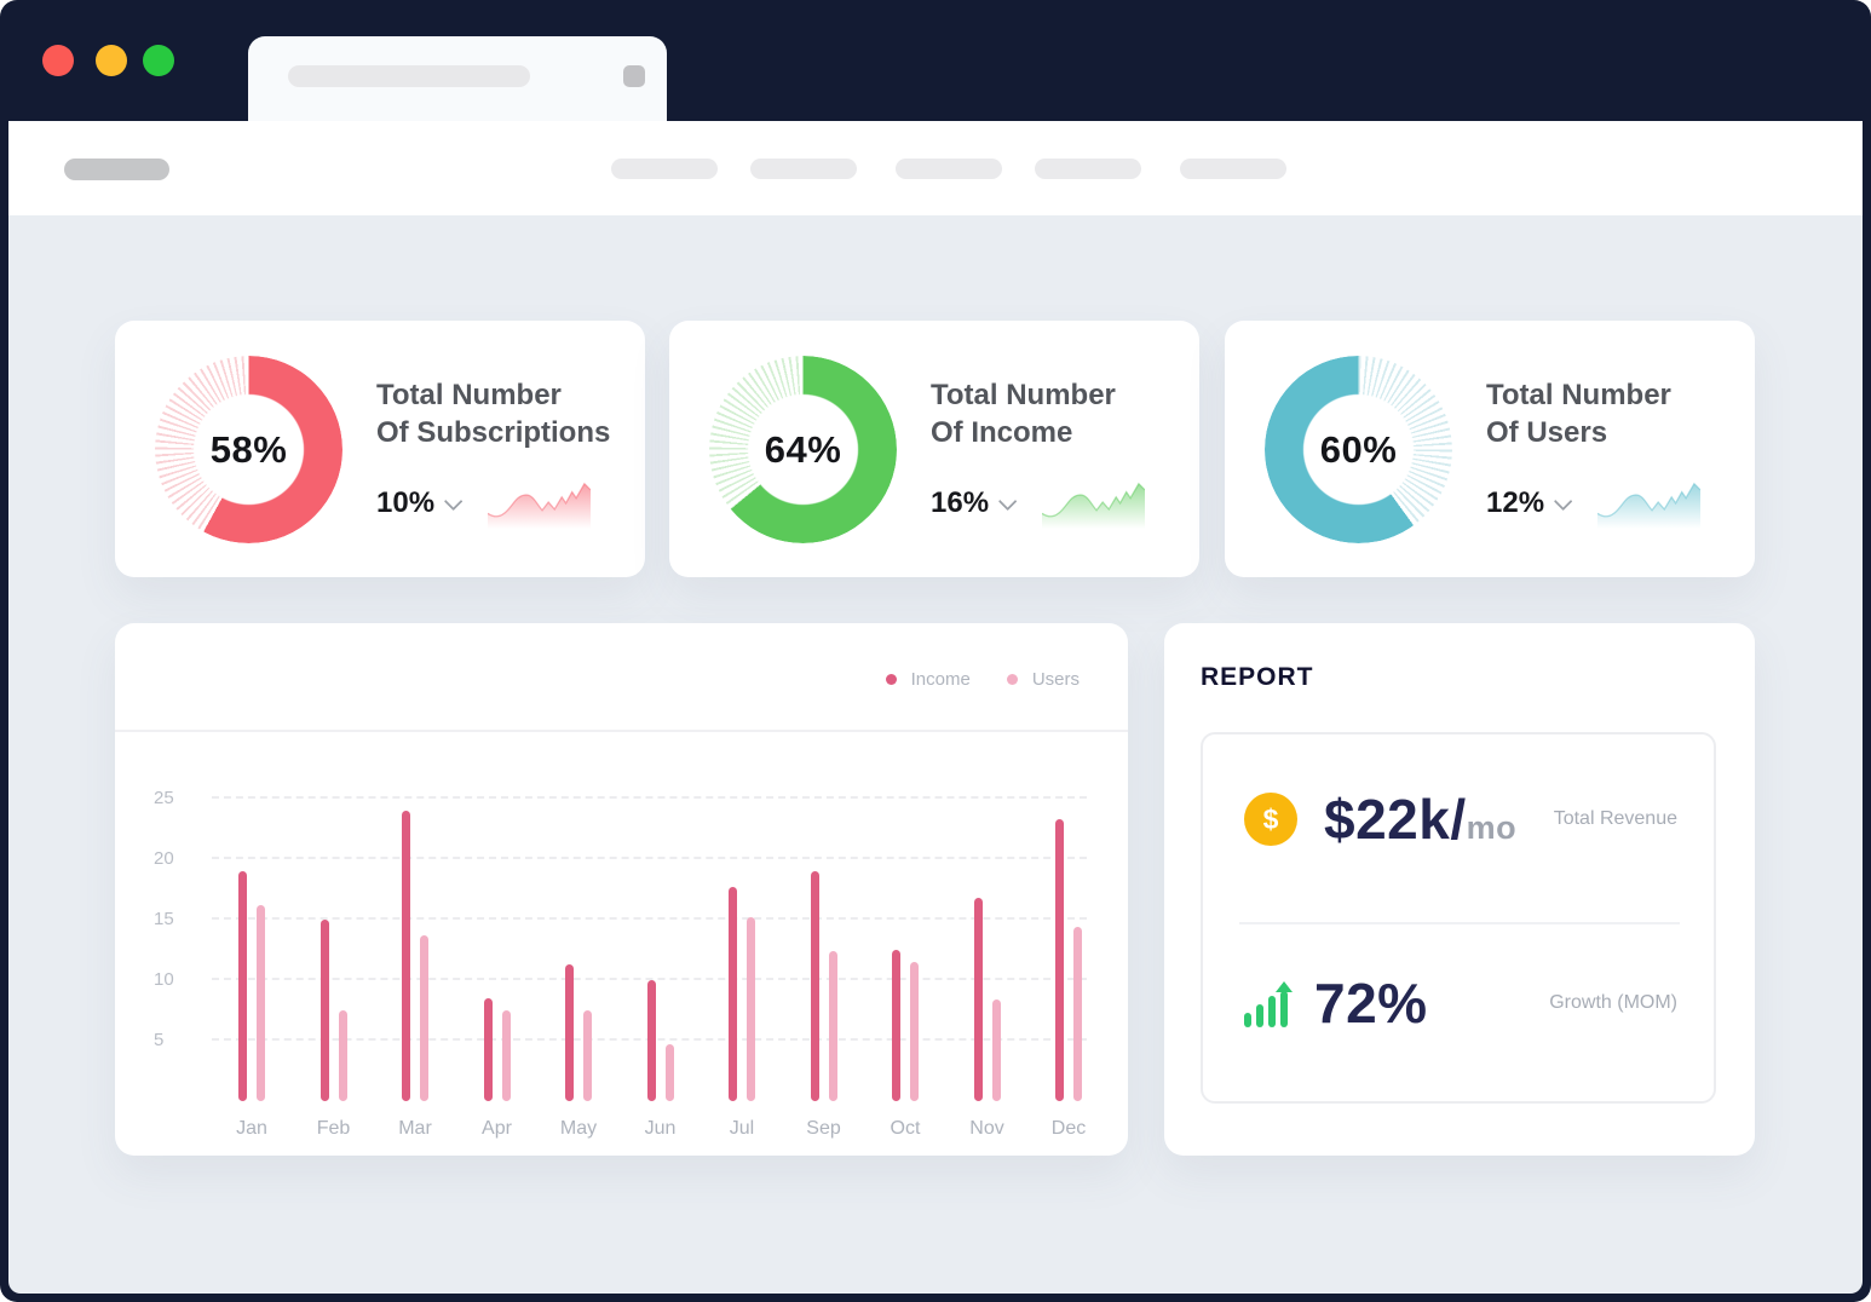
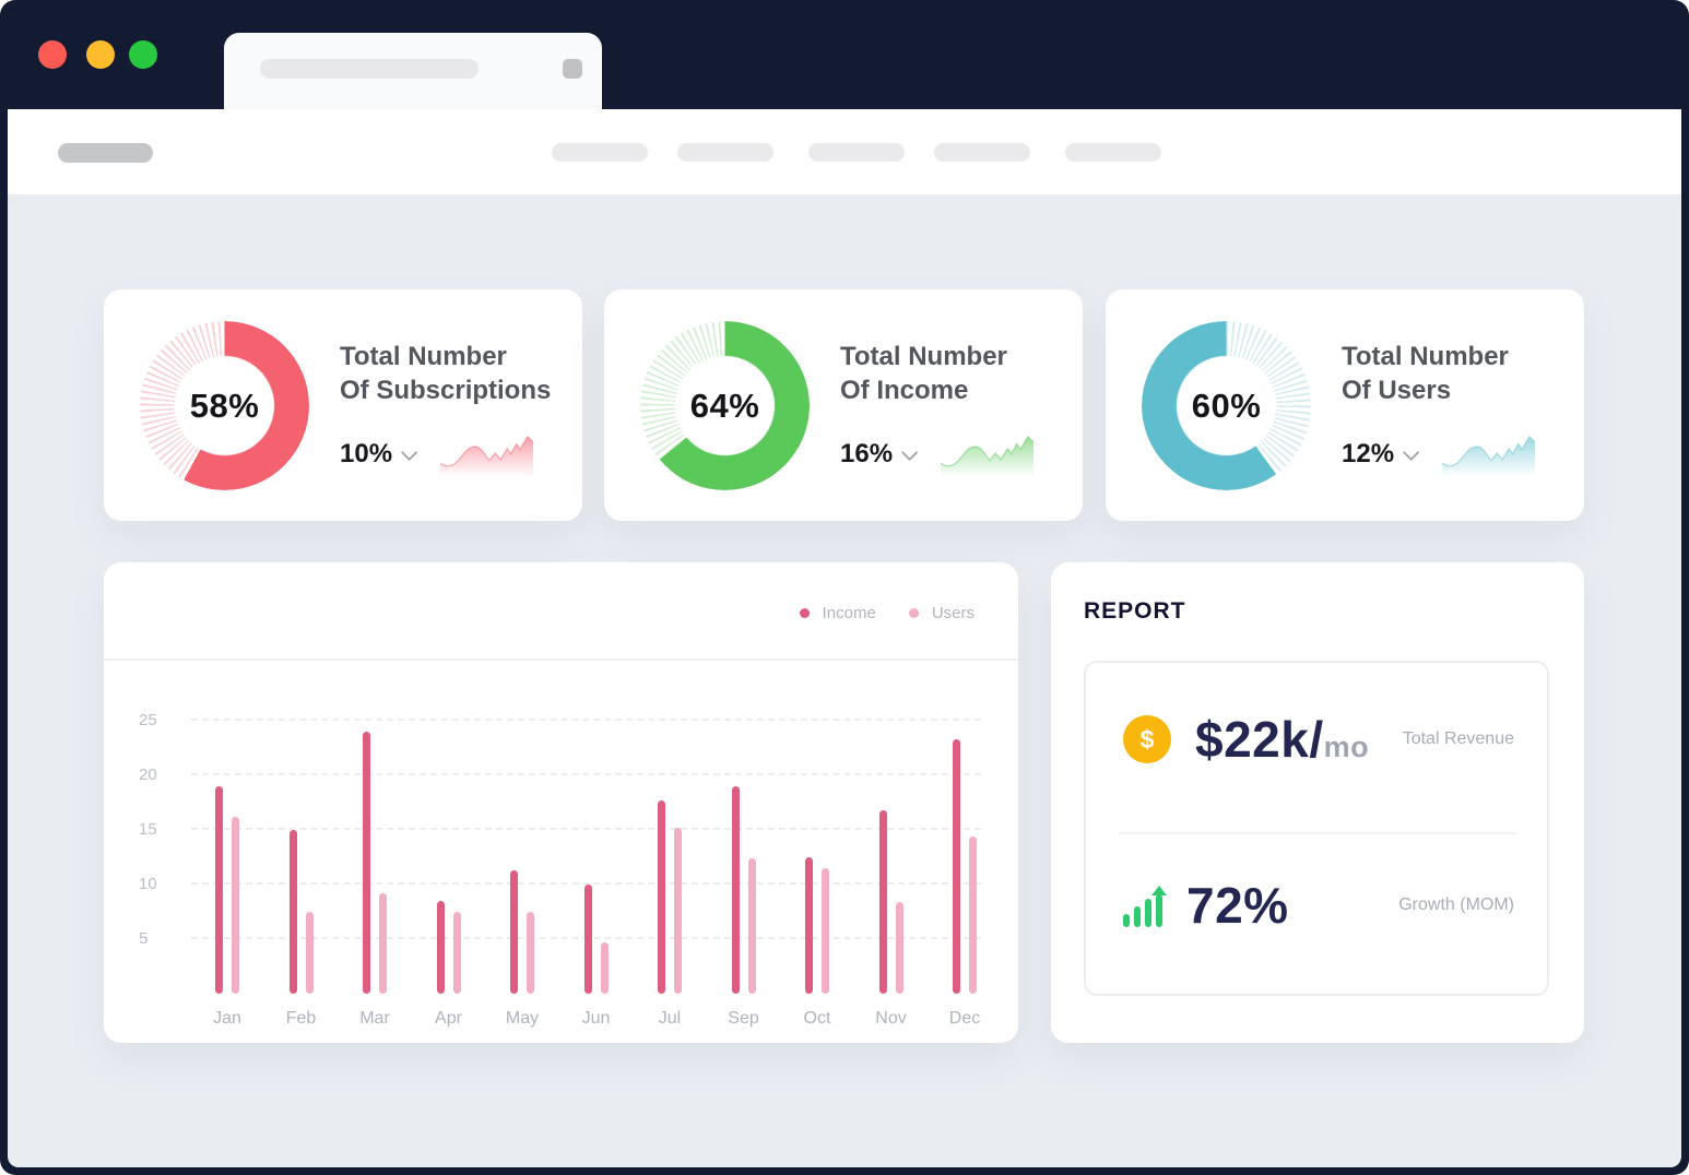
Users/Mar: 13.7 -> 9.2
